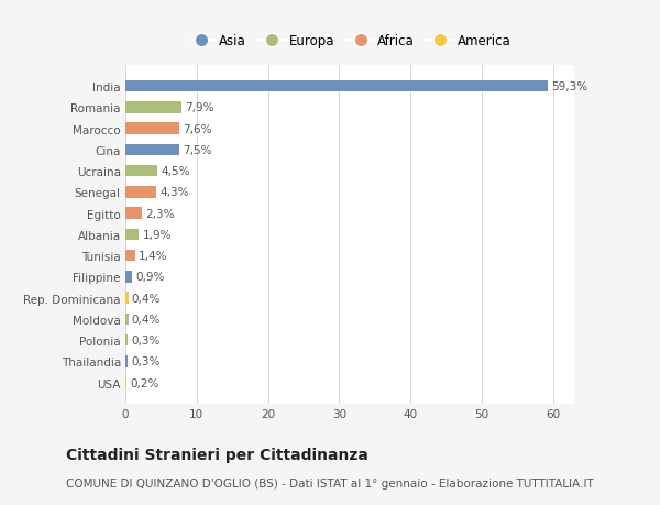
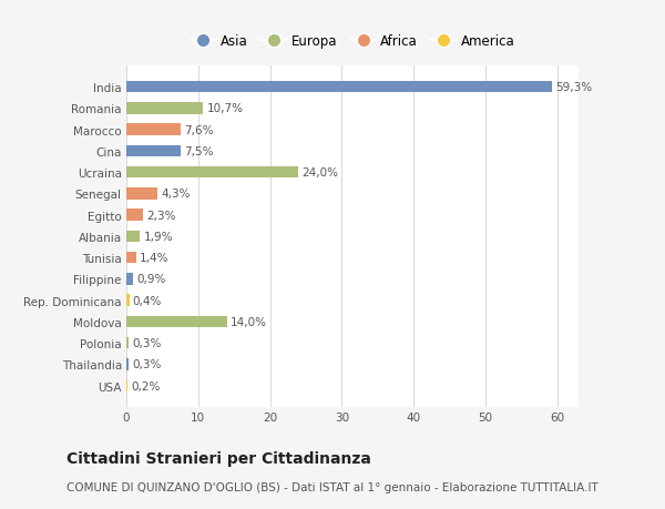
Romania: 7,9% -> 10,7%
Ucraina: 4,5% -> 24,0%
Moldova: 0,4% -> 14,0%
